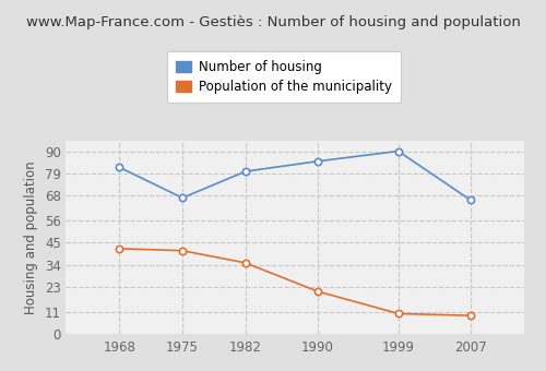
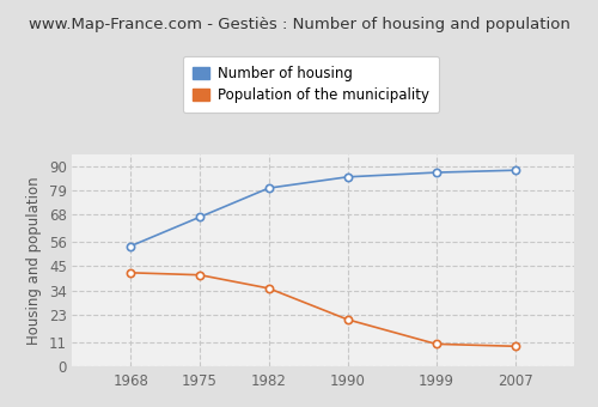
Number of housing/1968: 82 -> 54
Number of housing/1999: 90 -> 87
Number of housing/2007: 66 -> 88
